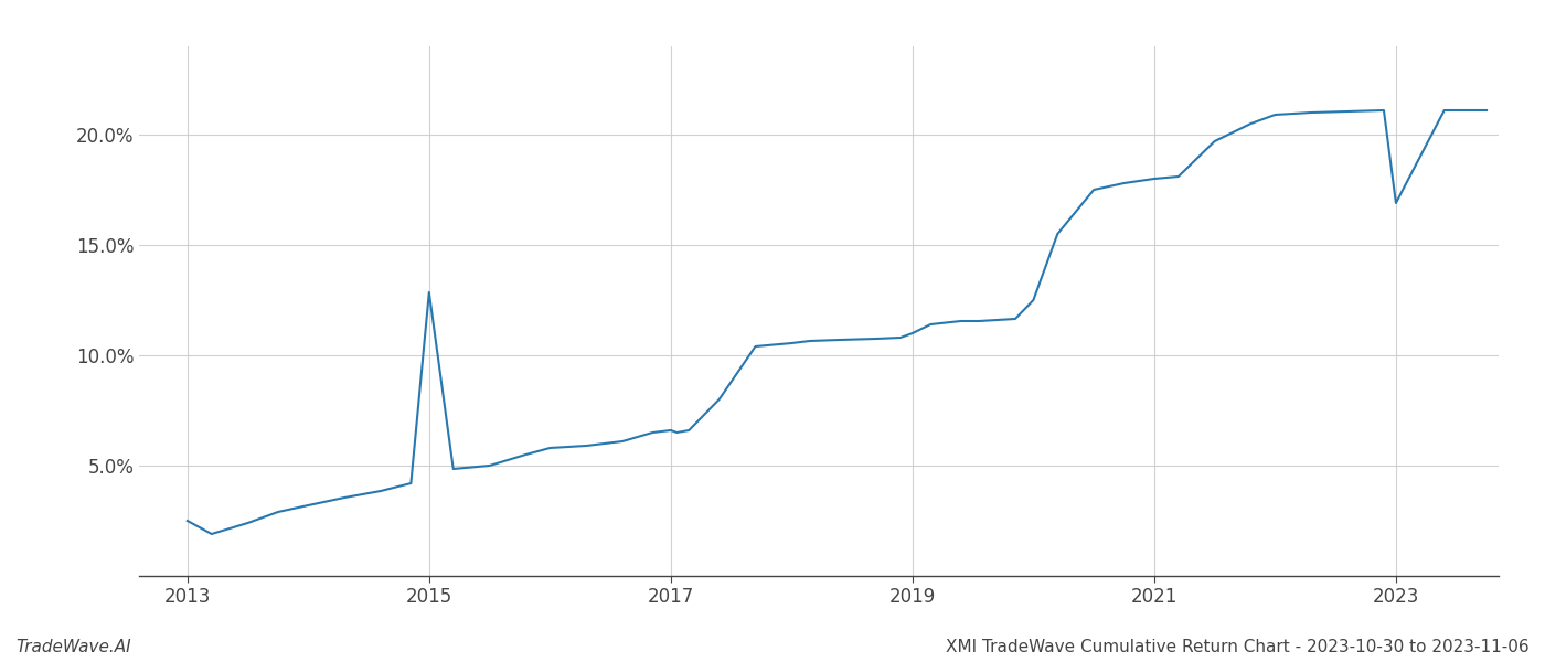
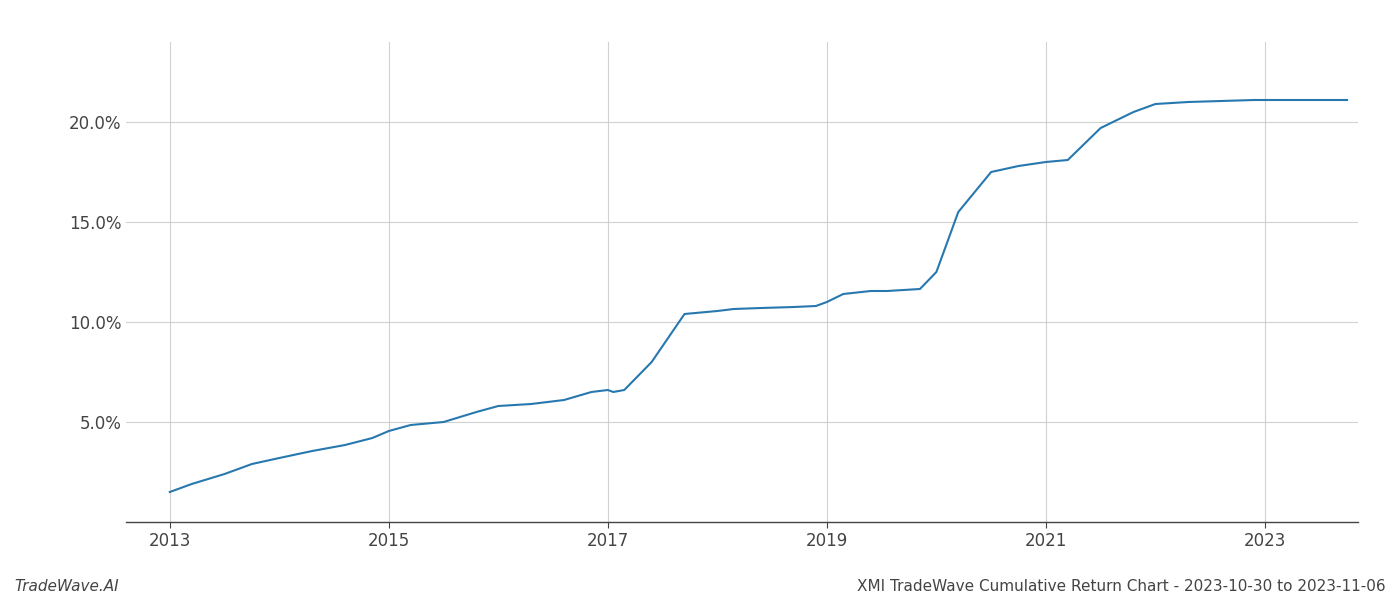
2013: 2.50% -> 1.50%
2015: 12.85% -> 4.55%
2023: 16.90% -> 21.10%
